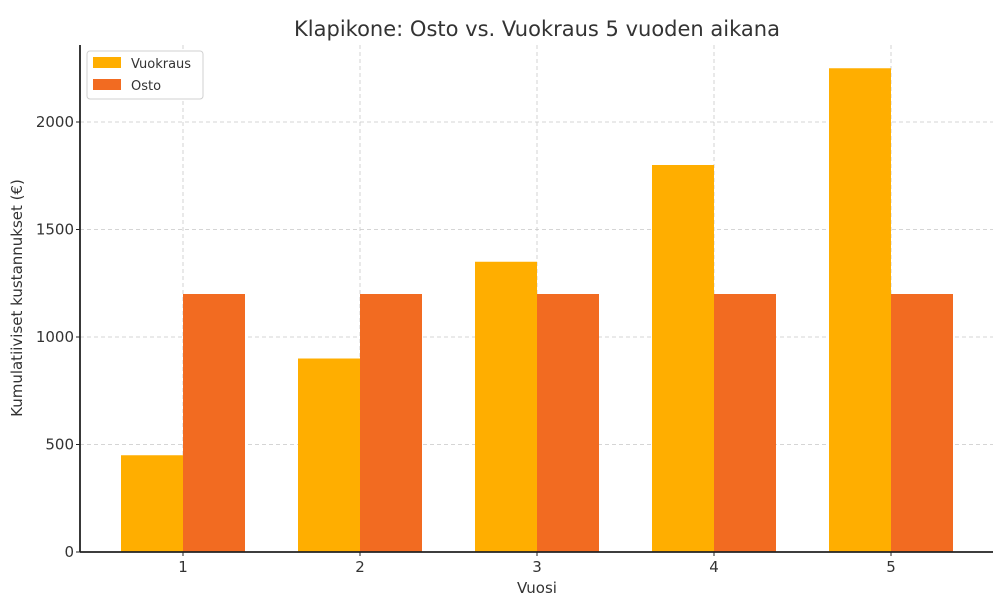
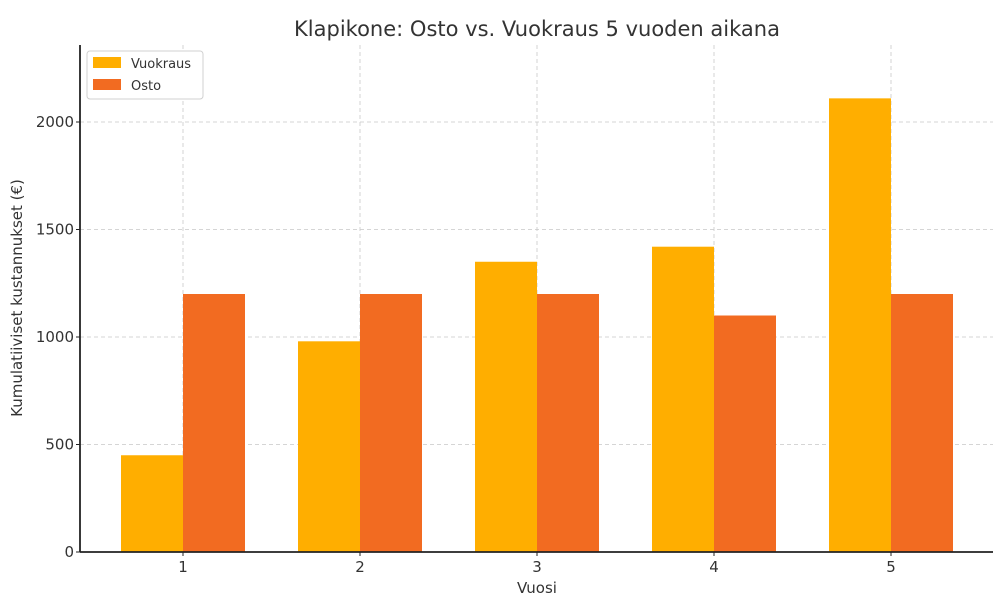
Vuokraus/2: 900 -> 980
Vuokraus/4: 1800 -> 1420
Osto/4: 1200 -> 1100
Vuokraus/5: 2250 -> 2110
